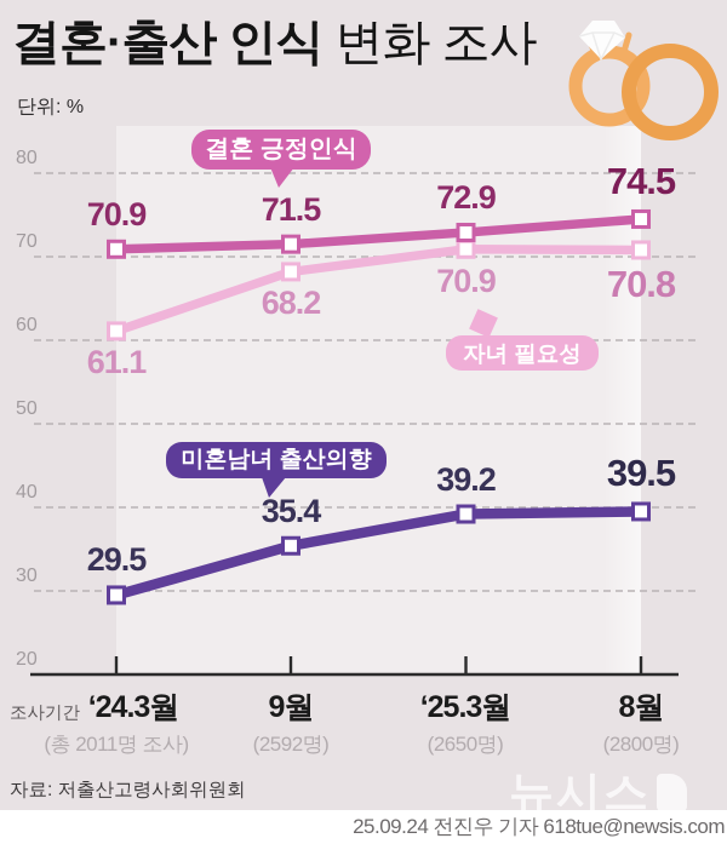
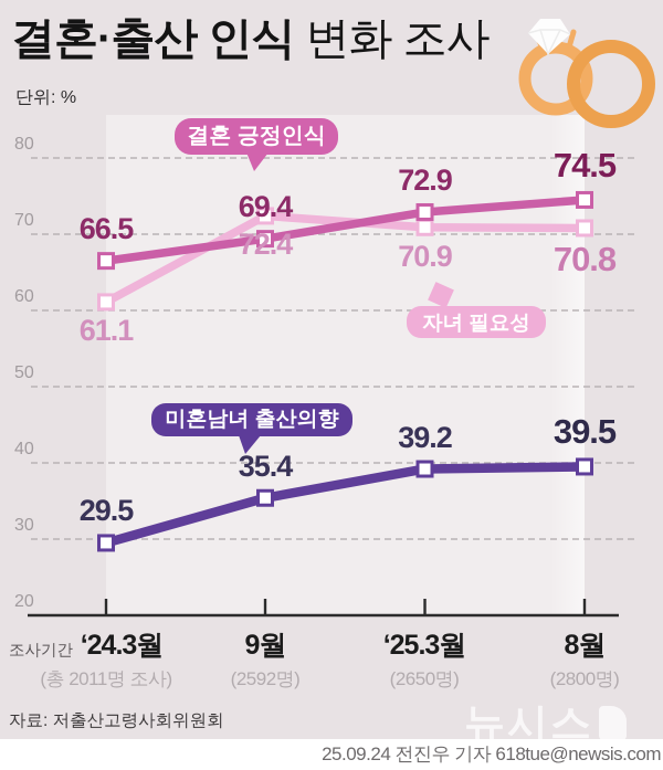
결혼 긍정인식/‘24.3월: 70.9 -> 66.5
결혼 긍정인식/9월: 71.5 -> 69.4
자녀 필요성/9월: 68.2 -> 72.4
